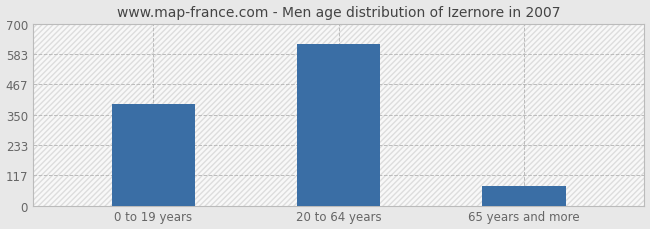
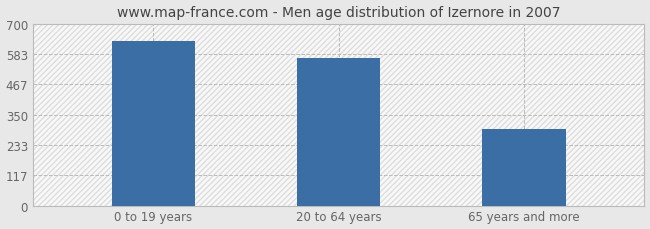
0 to 19 years: 390 -> 635
20 to 64 years: 621 -> 570
65 years and more: 75 -> 295
